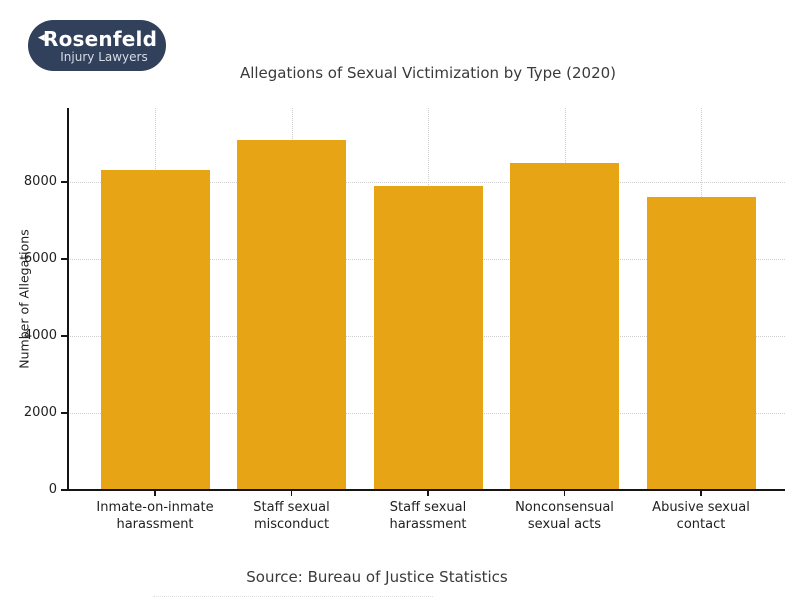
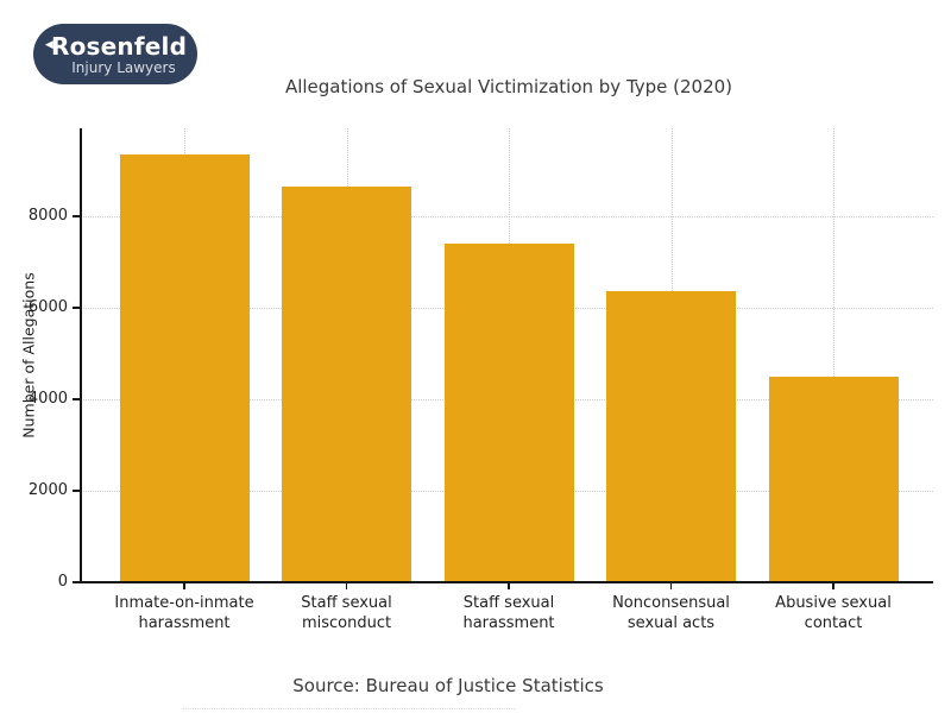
Inmate-on-inmate harassment: 8300 -> 9400
Staff sexual misconduct: 9100 -> 8600
Staff sexual harassment: 7900 -> 7400
Nonconsensual sexual acts: 8500 -> 6400
Abusive sexual contact: 7600 -> 4500
